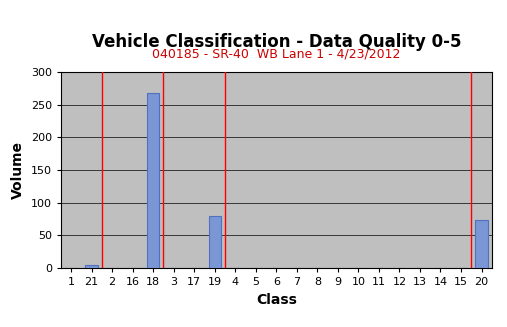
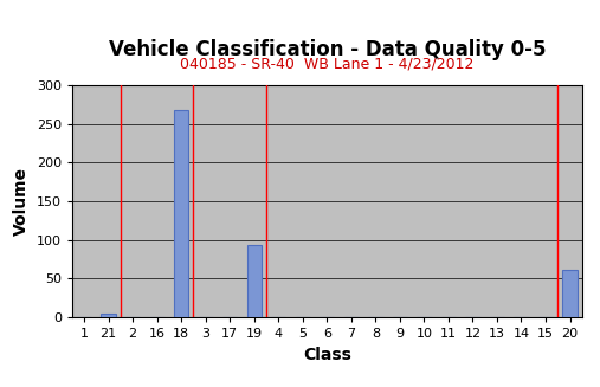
19: 80 -> 94
20: 73 -> 62
